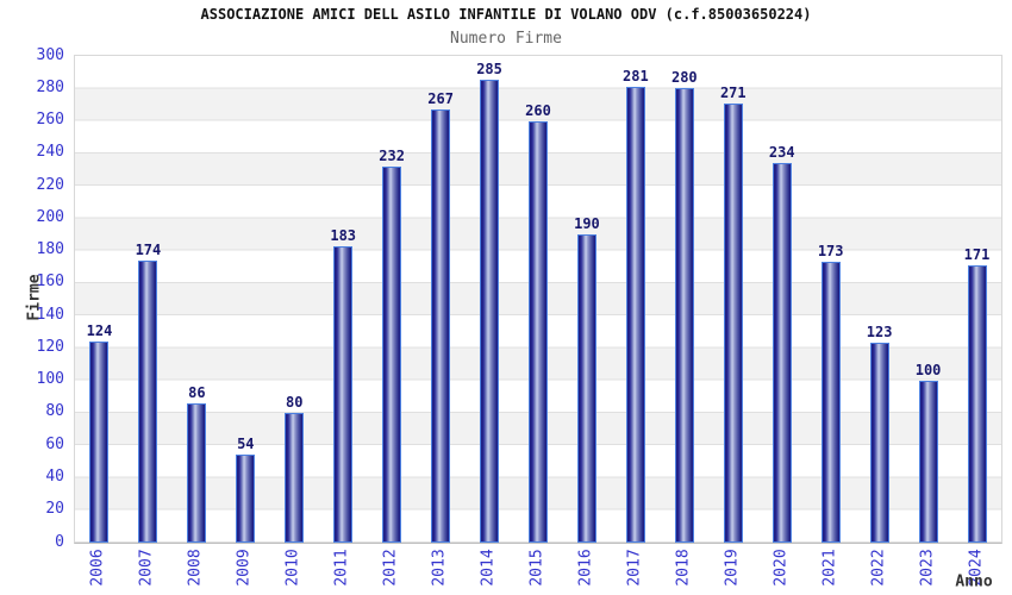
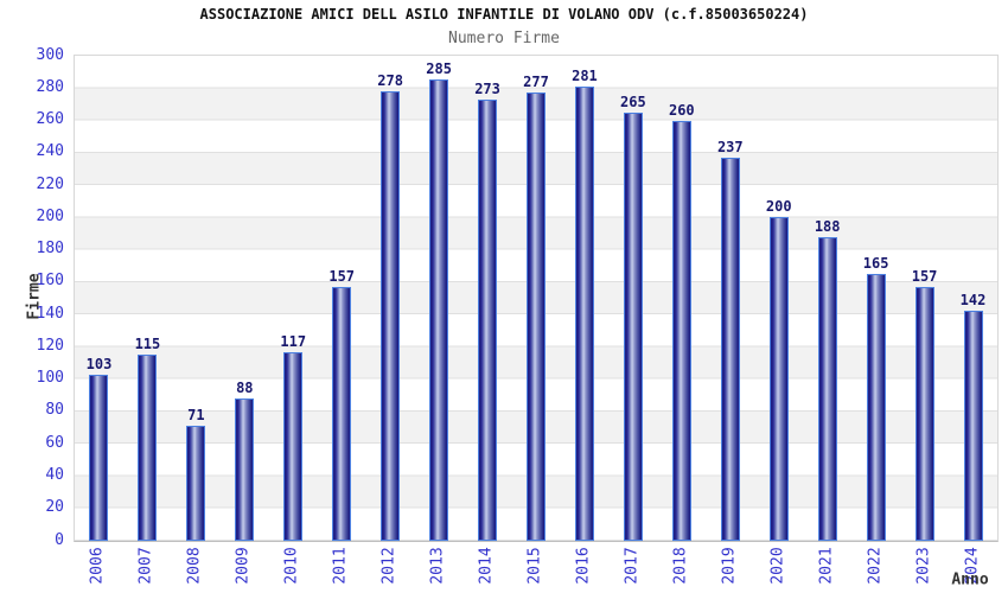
2006: 124 -> 103
2007: 174 -> 115
2008: 86 -> 71
2009: 54 -> 88
2010: 80 -> 117
2011: 183 -> 157
2012: 232 -> 278
2013: 267 -> 285
2014: 285 -> 273
2015: 260 -> 277
2016: 190 -> 281
2017: 281 -> 265
2018: 280 -> 260
2019: 271 -> 237
2020: 234 -> 200
2021: 173 -> 188
2022: 123 -> 165
2023: 100 -> 157
2024: 171 -> 142
